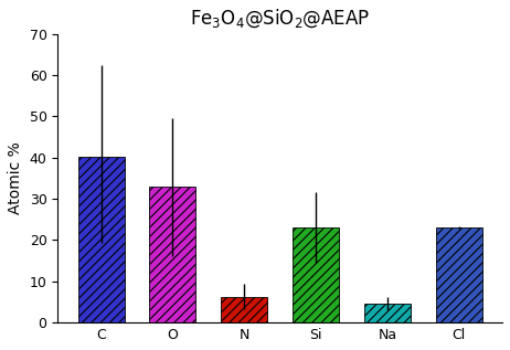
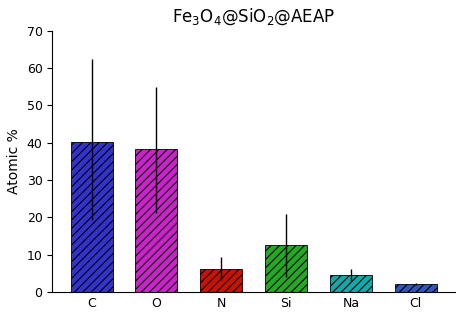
O: 33.0 -> 38.3
Si: 23.0 -> 12.5
Cl: 23.0 -> 2.1
